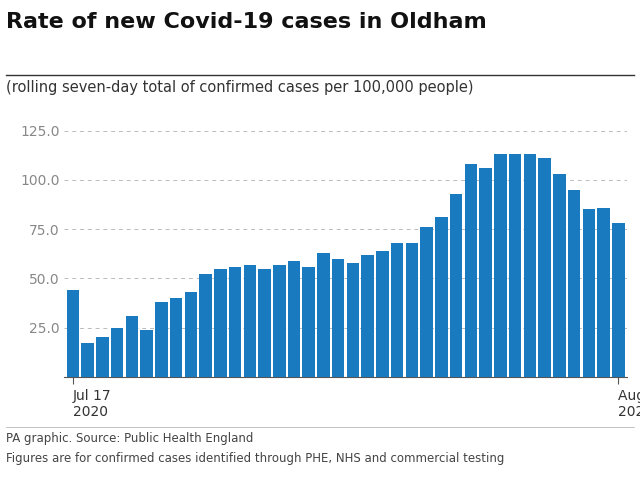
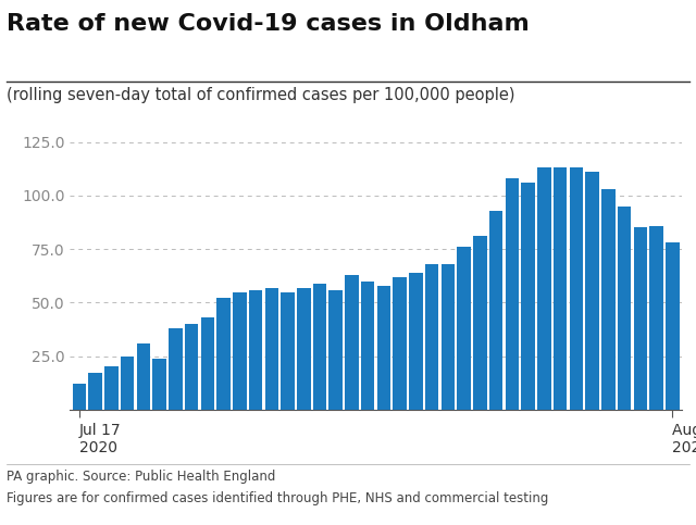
Jul 17 2020: 44 -> 12
